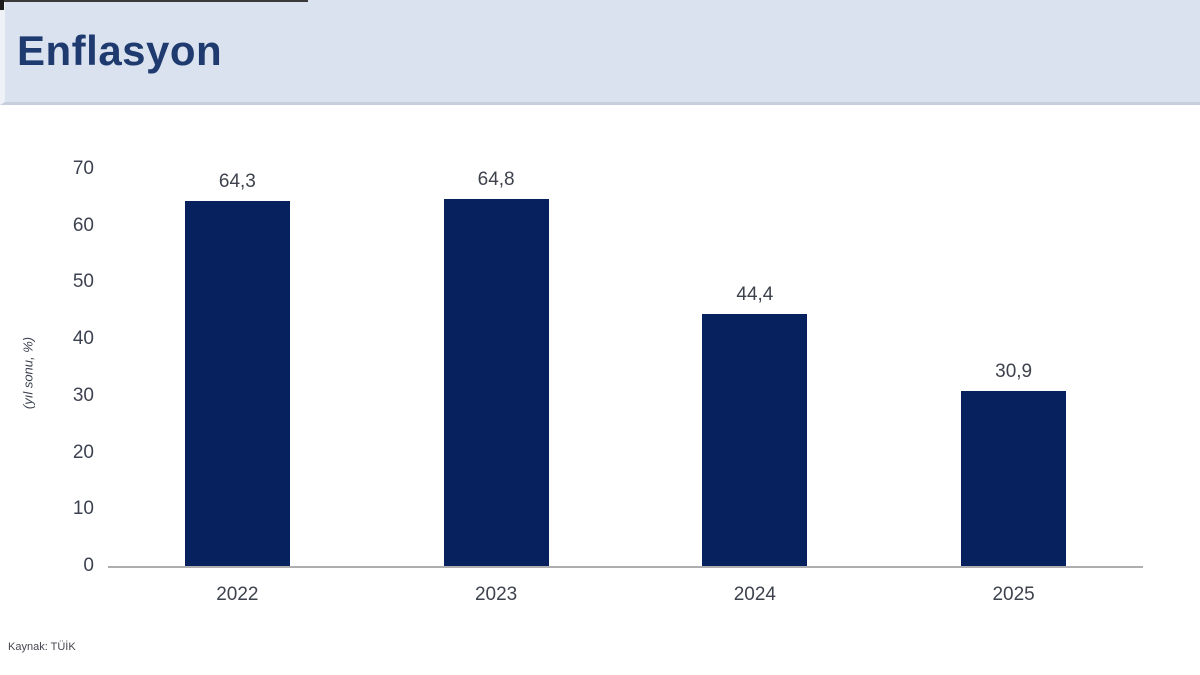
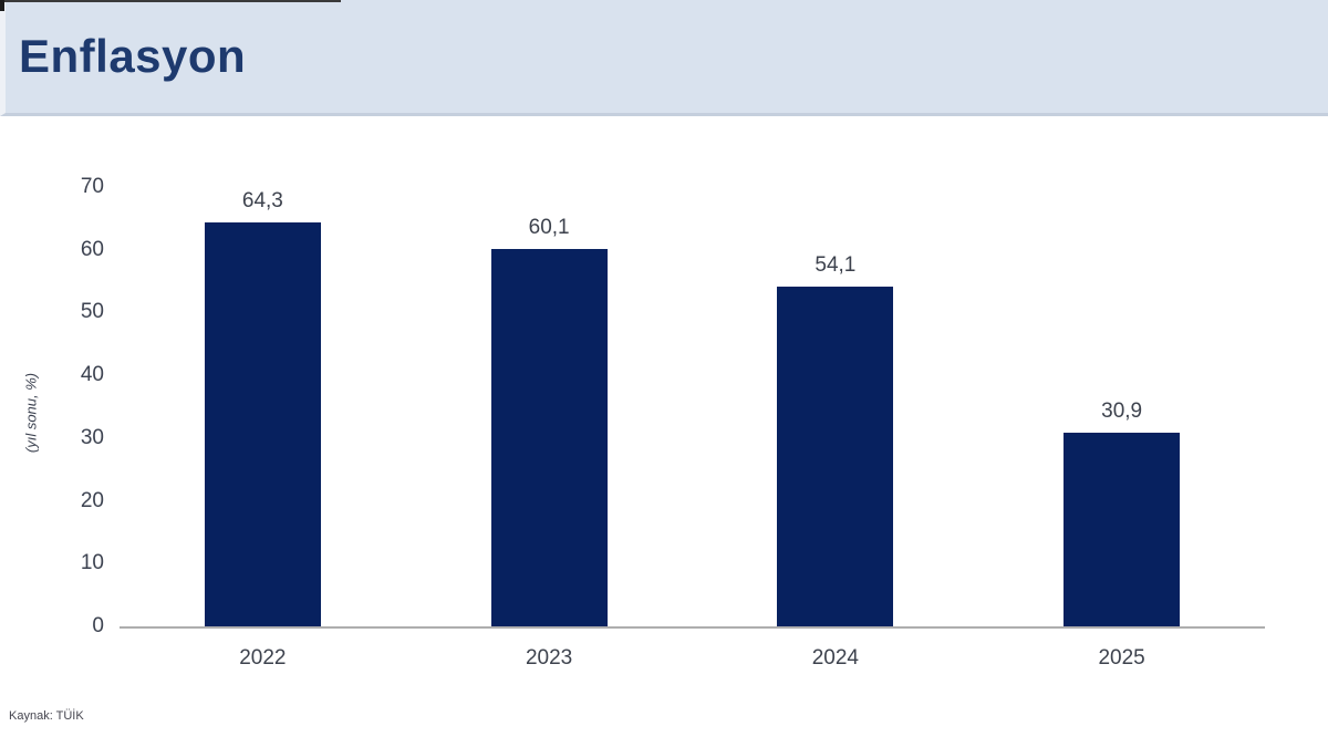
2023: 64,8 -> 60,1
2024: 44,4 -> 54,1
